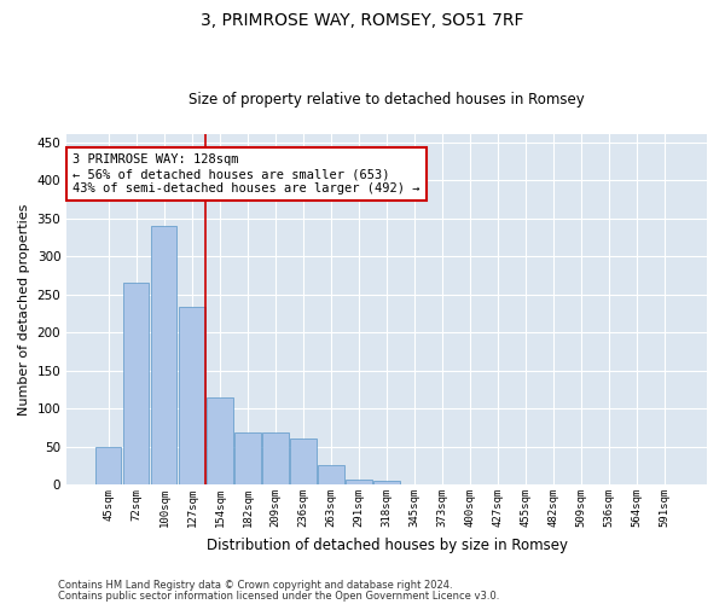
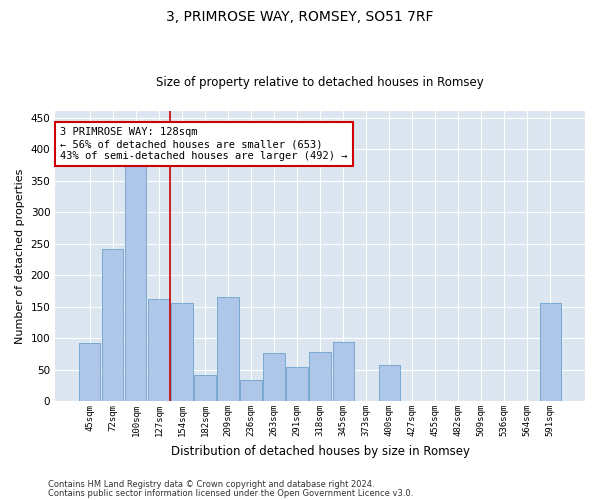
45sqm: 50 -> 92
72sqm: 265 -> 242
100sqm: 340 -> 378
127sqm: 233 -> 162
154sqm: 114 -> 156
182sqm: 68 -> 42
209sqm: 68 -> 166
236sqm: 60 -> 34
263sqm: 26 -> 76
291sqm: 7 -> 54
318sqm: 5 -> 78
345sqm: 1 -> 94
400sqm: 1 -> 58
591sqm: 1 -> 156
